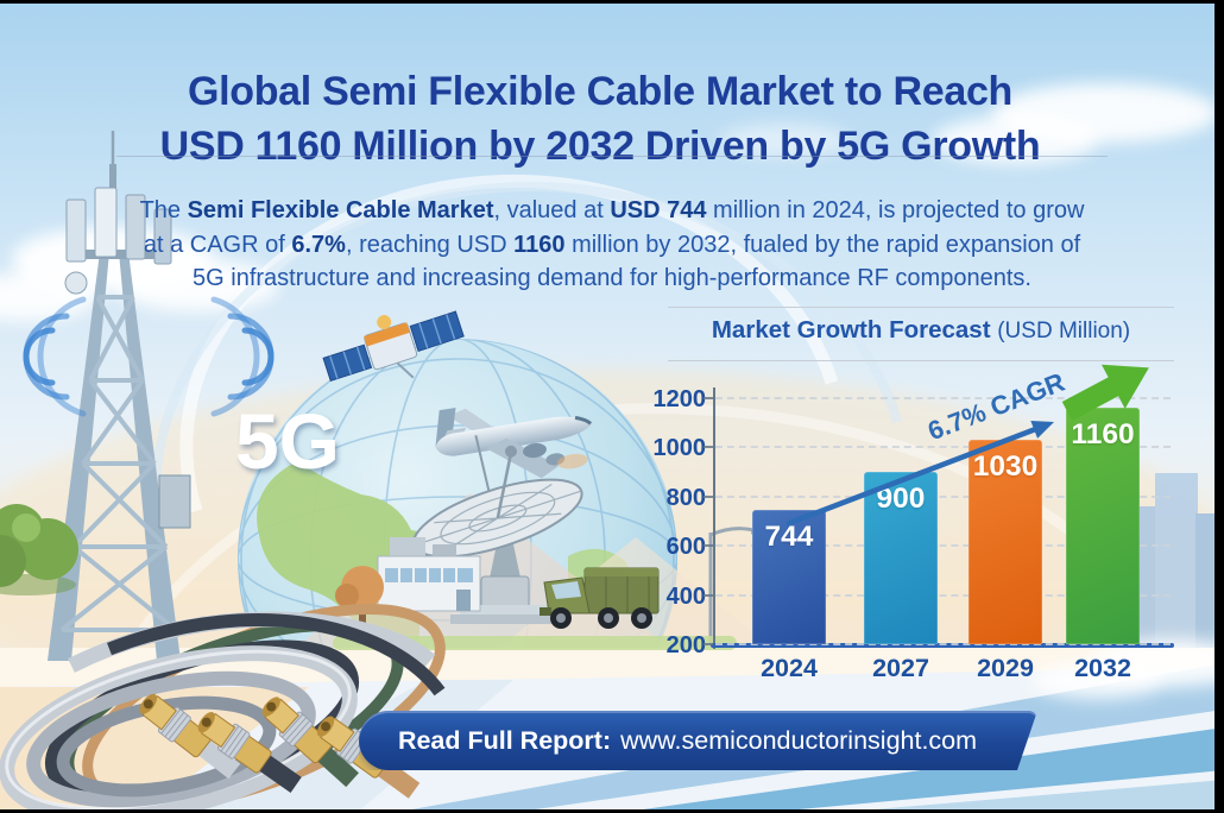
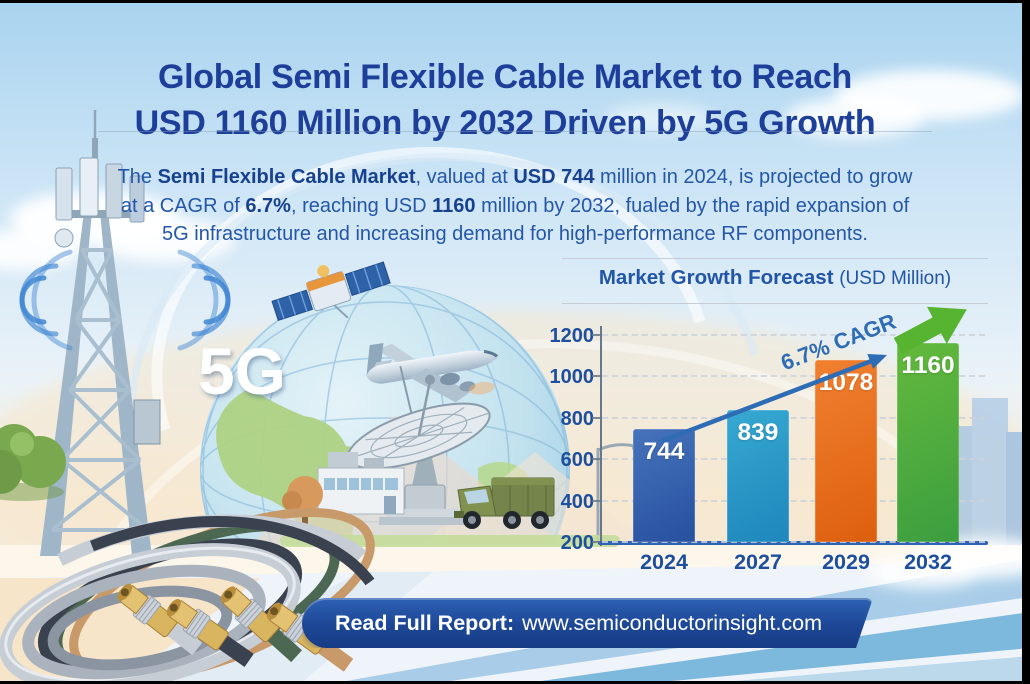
2027: 900 -> 839
2029: 1030 -> 1078
